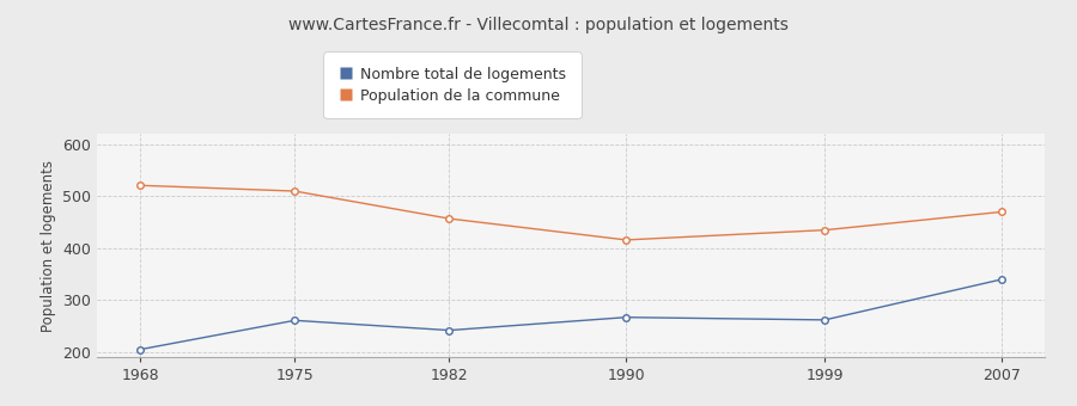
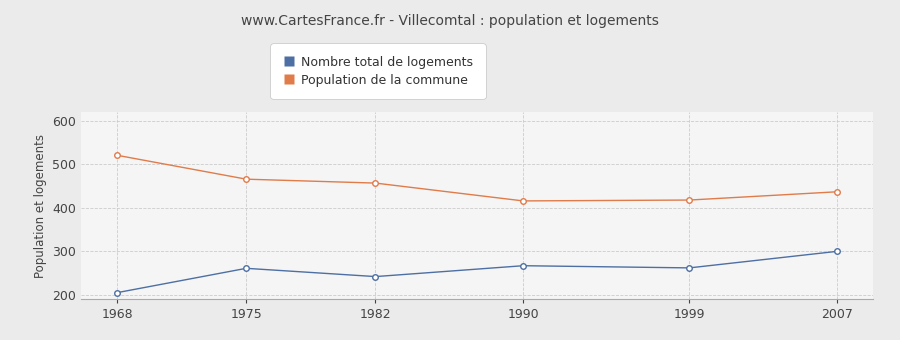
Population de la commune/1975: 510 -> 466
Population de la commune/1999: 435 -> 418
Nombre total de logements/2007: 340 -> 300
Population de la commune/2007: 470 -> 437
